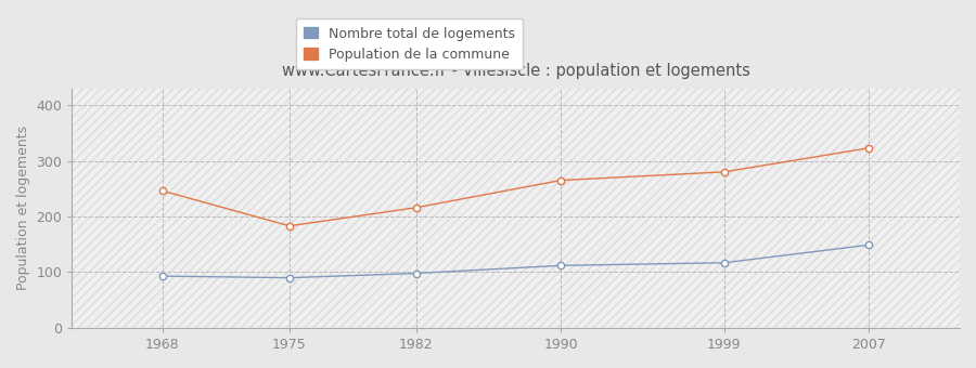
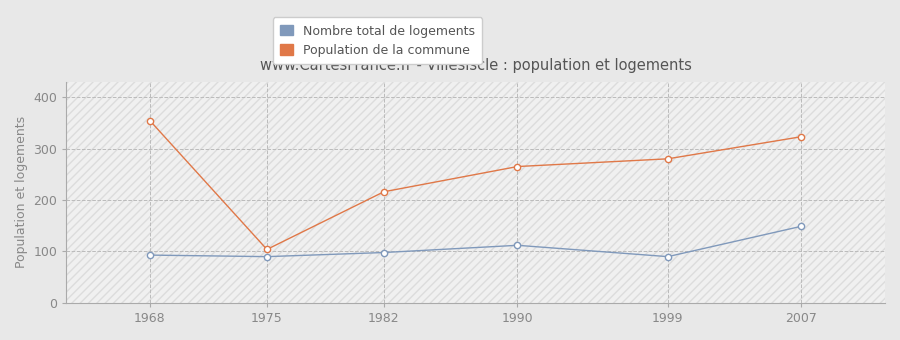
Population de la commune/1968: 246 -> 354
Population de la commune/1975: 183 -> 104
Nombre total de logements/1999: 117 -> 90
